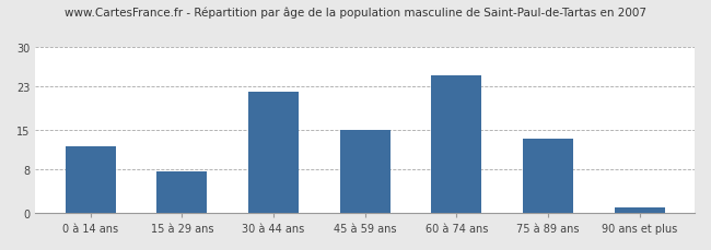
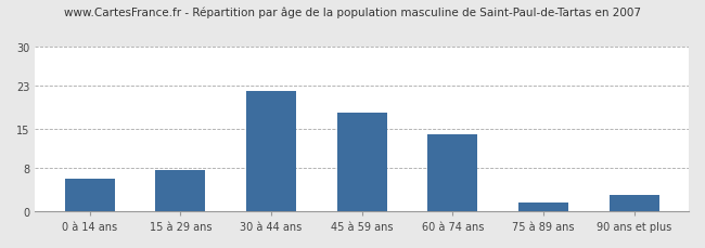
0 à 14 ans: 12.0 -> 6.0
45 à 59 ans: 15.0 -> 18.0
60 à 74 ans: 25.0 -> 14.0
75 à 89 ans: 13.5 -> 1.6
90 ans et plus: 1.0 -> 3.0
